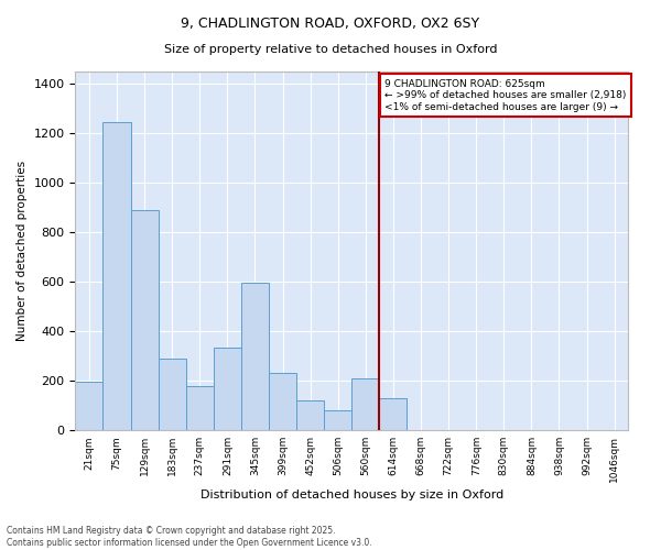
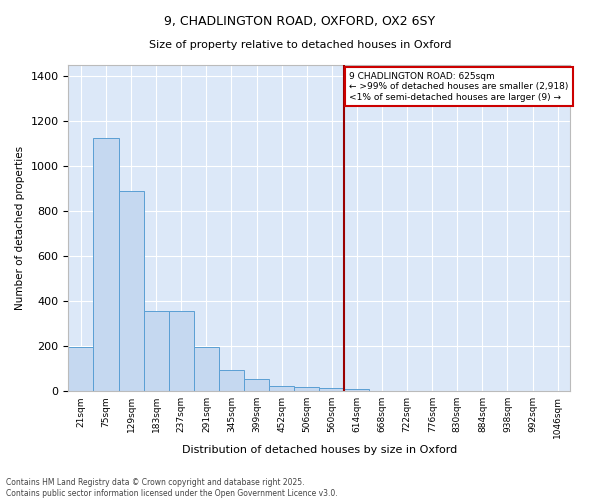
75sqm: 1245 -> 1125
183sqm: 290 -> 355
237sqm: 180 -> 355
291sqm: 335 -> 195
345sqm: 595 -> 95
399sqm: 230 -> 55
452sqm: 120 -> 22
506sqm: 80 -> 18
560sqm: 210 -> 15
614sqm: 130 -> 10
